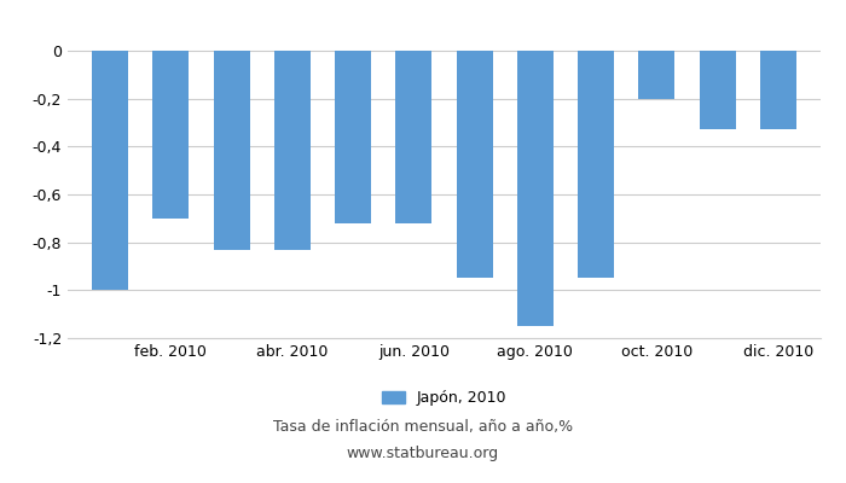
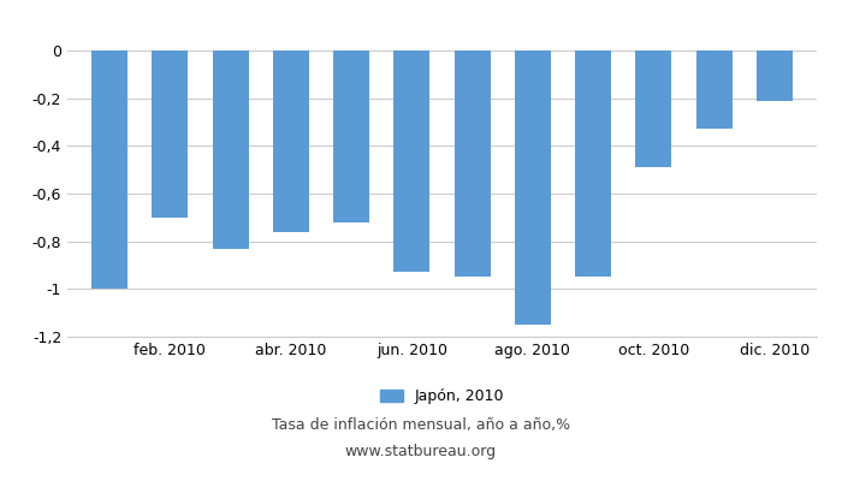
abr. 2010: -0,83 -> -0,76
jun. 2010: -0,72 -> -0,93
oct. 2010: -0,20 -> -0,49
dic. 2010: -0,33 -> -0,21
